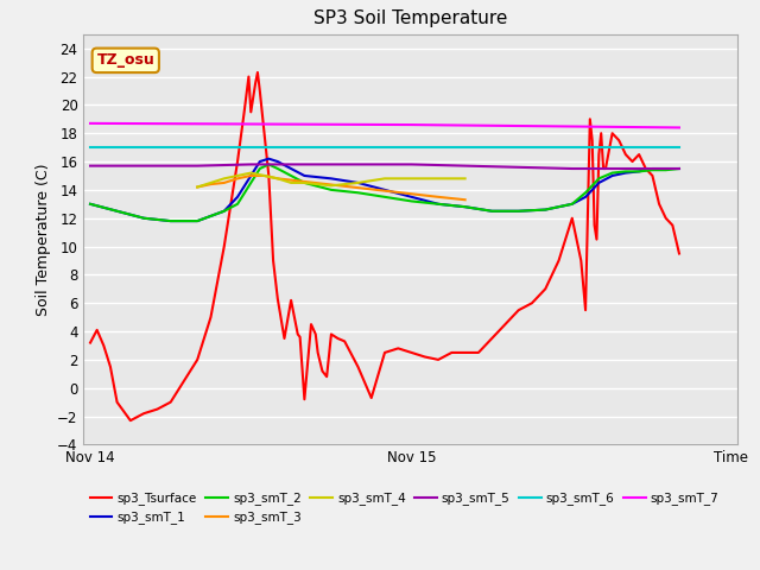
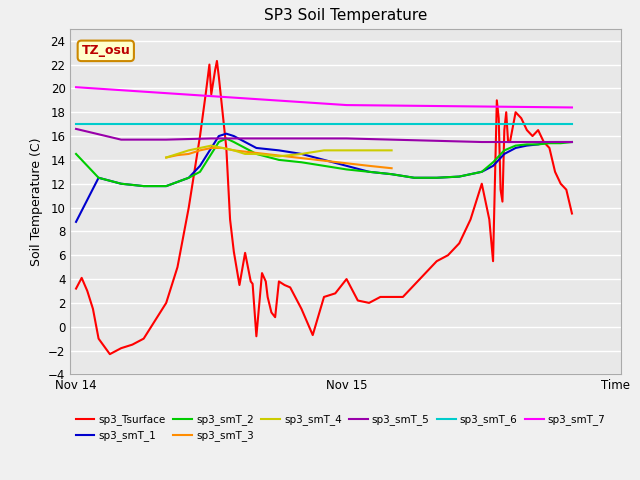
sp3_smT_1/Nov 14: 13.0 -> 8.8
sp3_smT_2/Nov 14: 13.0 -> 14.5
sp3_smT_5/Nov 14: 15.7 -> 16.6
sp3_smT_7/Nov 14: 18.7 -> 20.1
sp3_Tsurface/Nov 15: 2.5 -> 4.0
